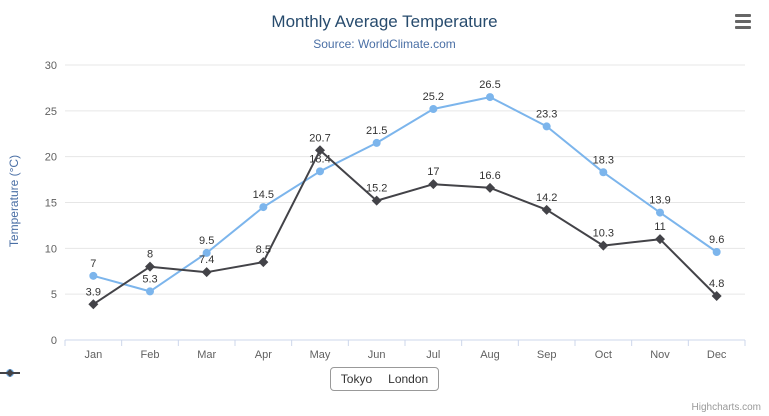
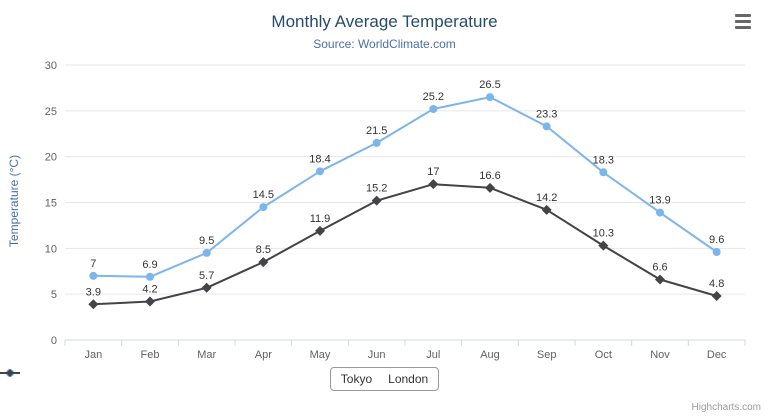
Tokyo/Feb: 5.3 -> 6.9
London/Feb: 8 -> 4.2
London/Mar: 7.4 -> 5.7
London/May: 20.7 -> 11.9
London/Nov: 11 -> 6.6
